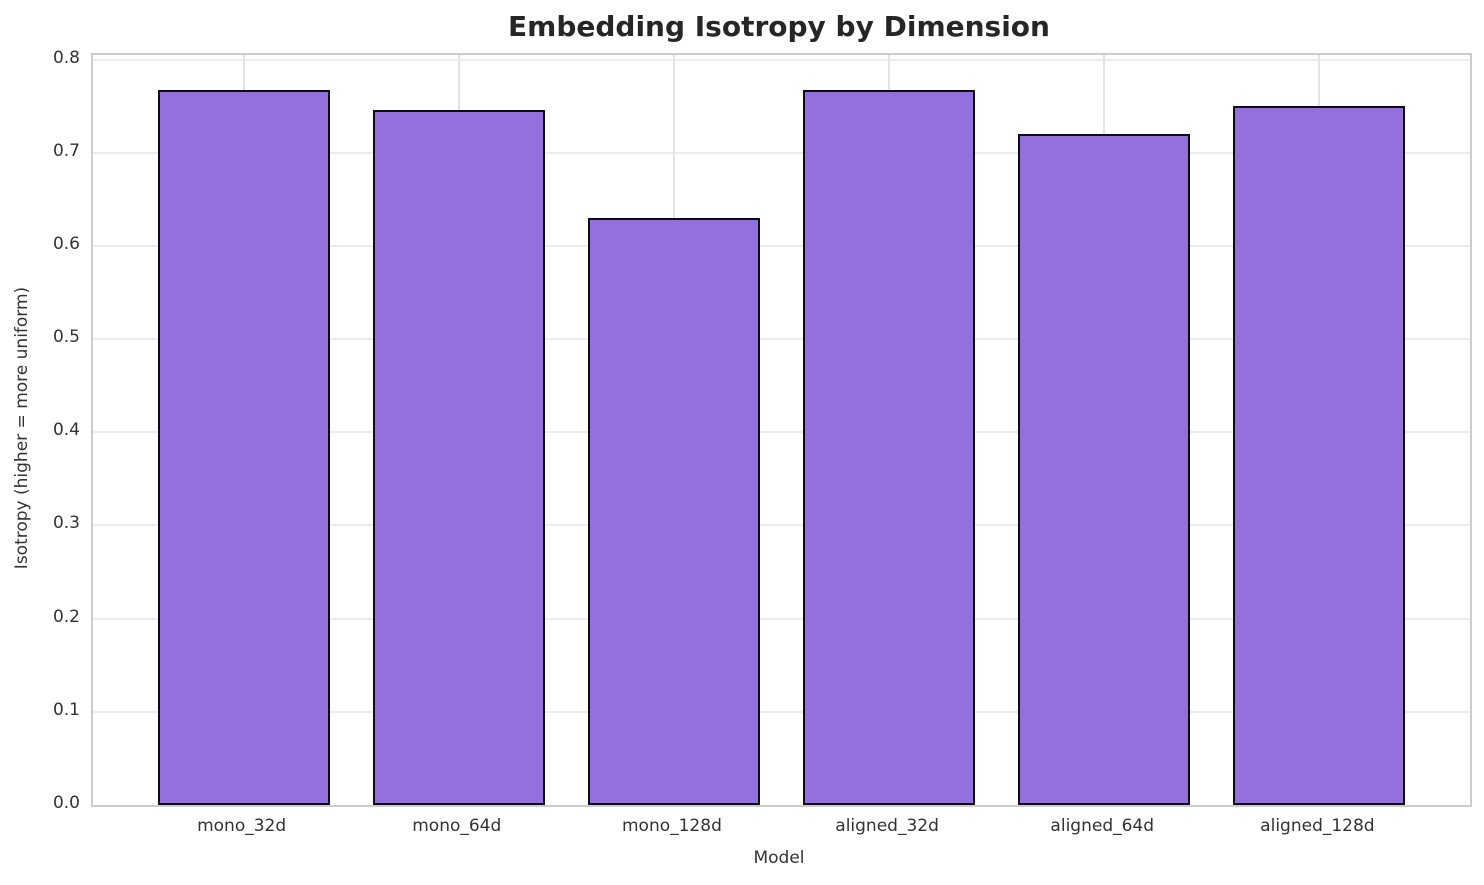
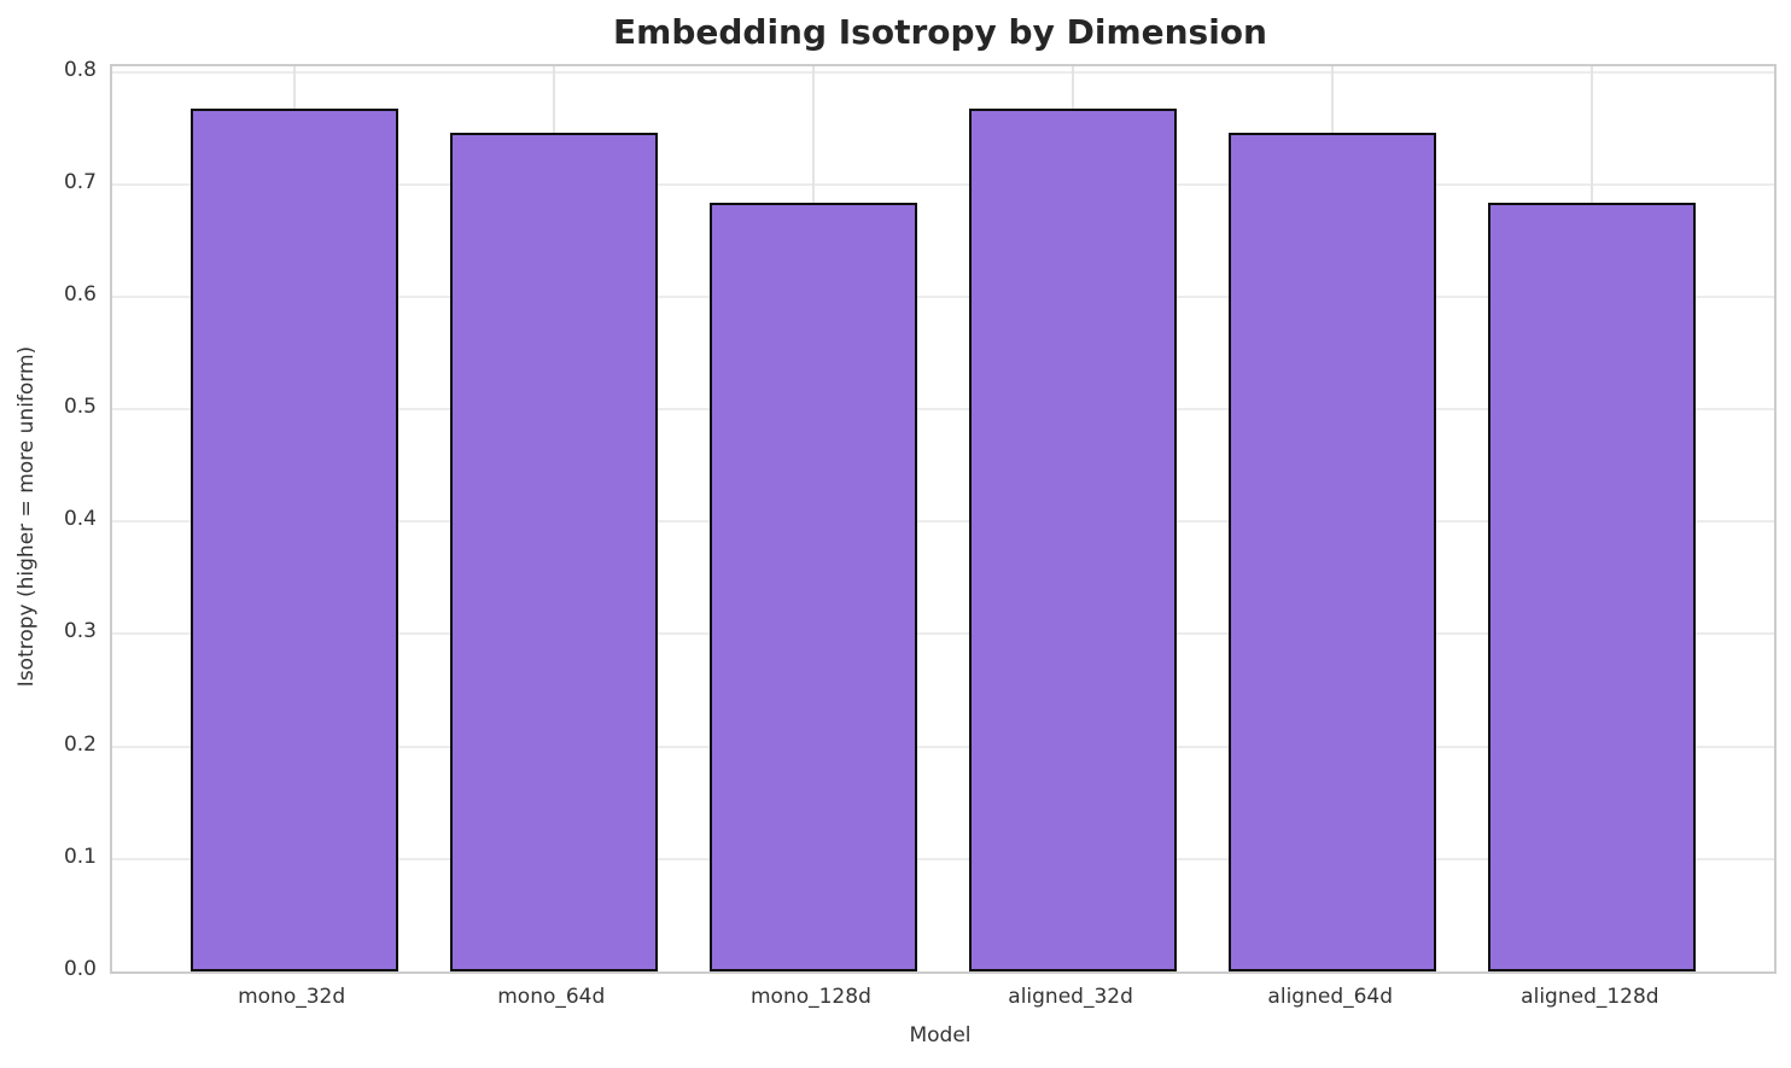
mono_128d: 0.63 -> 0.68
aligned_64d: 0.72 -> 0.75
aligned_128d: 0.75 -> 0.68
